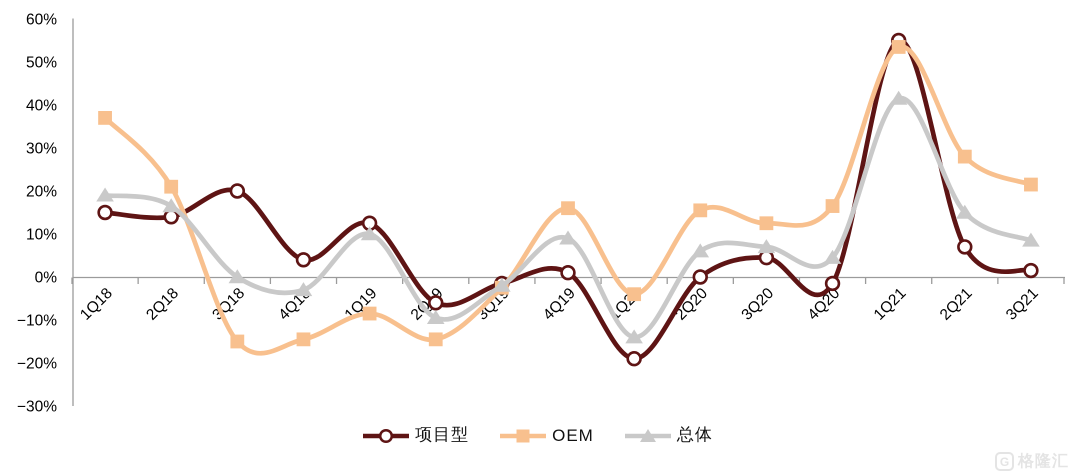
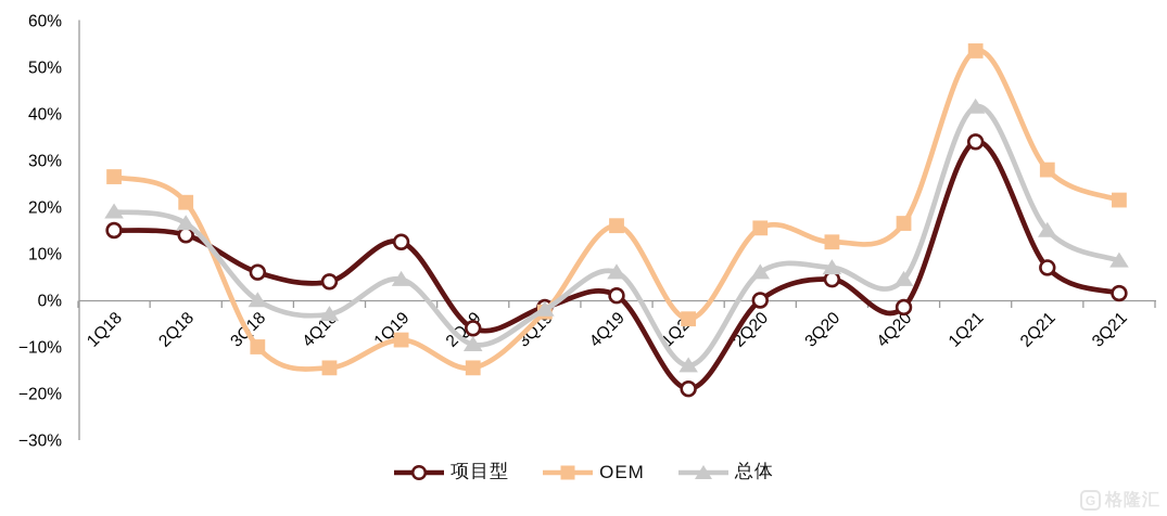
OEM/1Q18: 37% -> 26%
项目型/3Q18: 20% -> 6%
OEM/3Q18: -15% -> -10%
总体/1Q19: 10% -> 4%
总体/4Q19: 9% -> 6%
项目型/1Q21: 55% -> 34%
